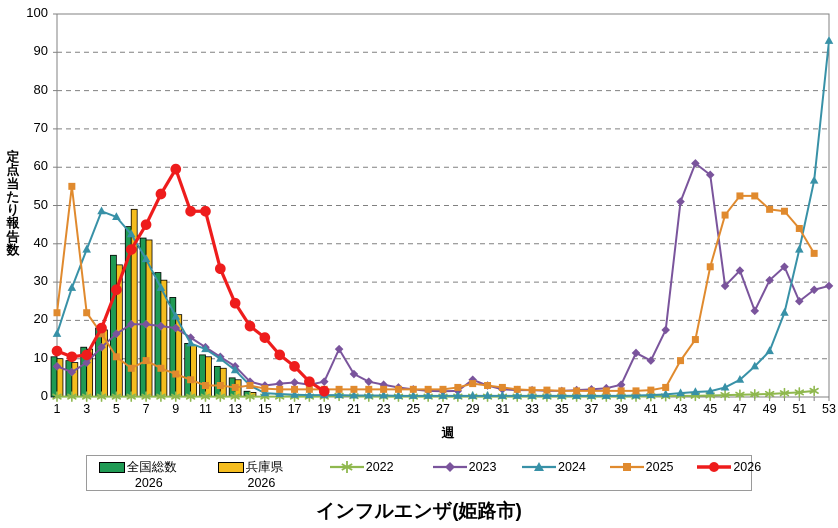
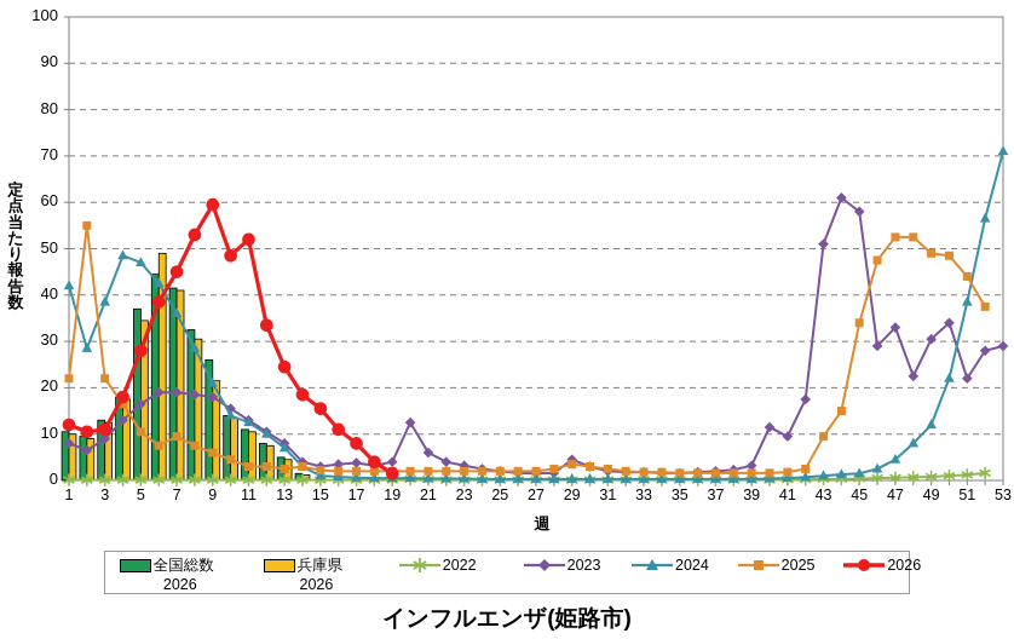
2024/1: 16 -> 42
2026/11: 48 -> 52
2023/51: 25 -> 22
2024/53: 93 -> 71
